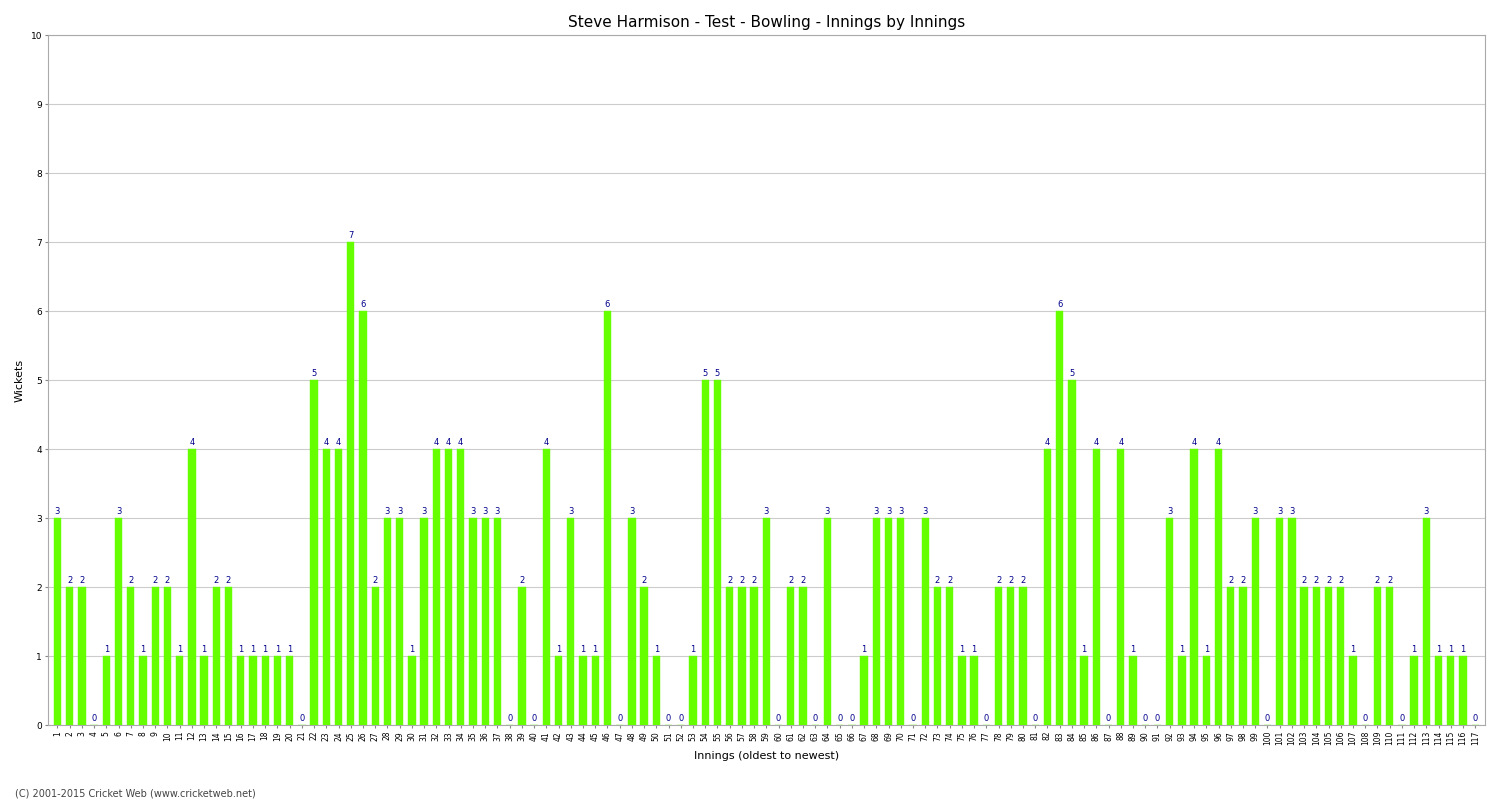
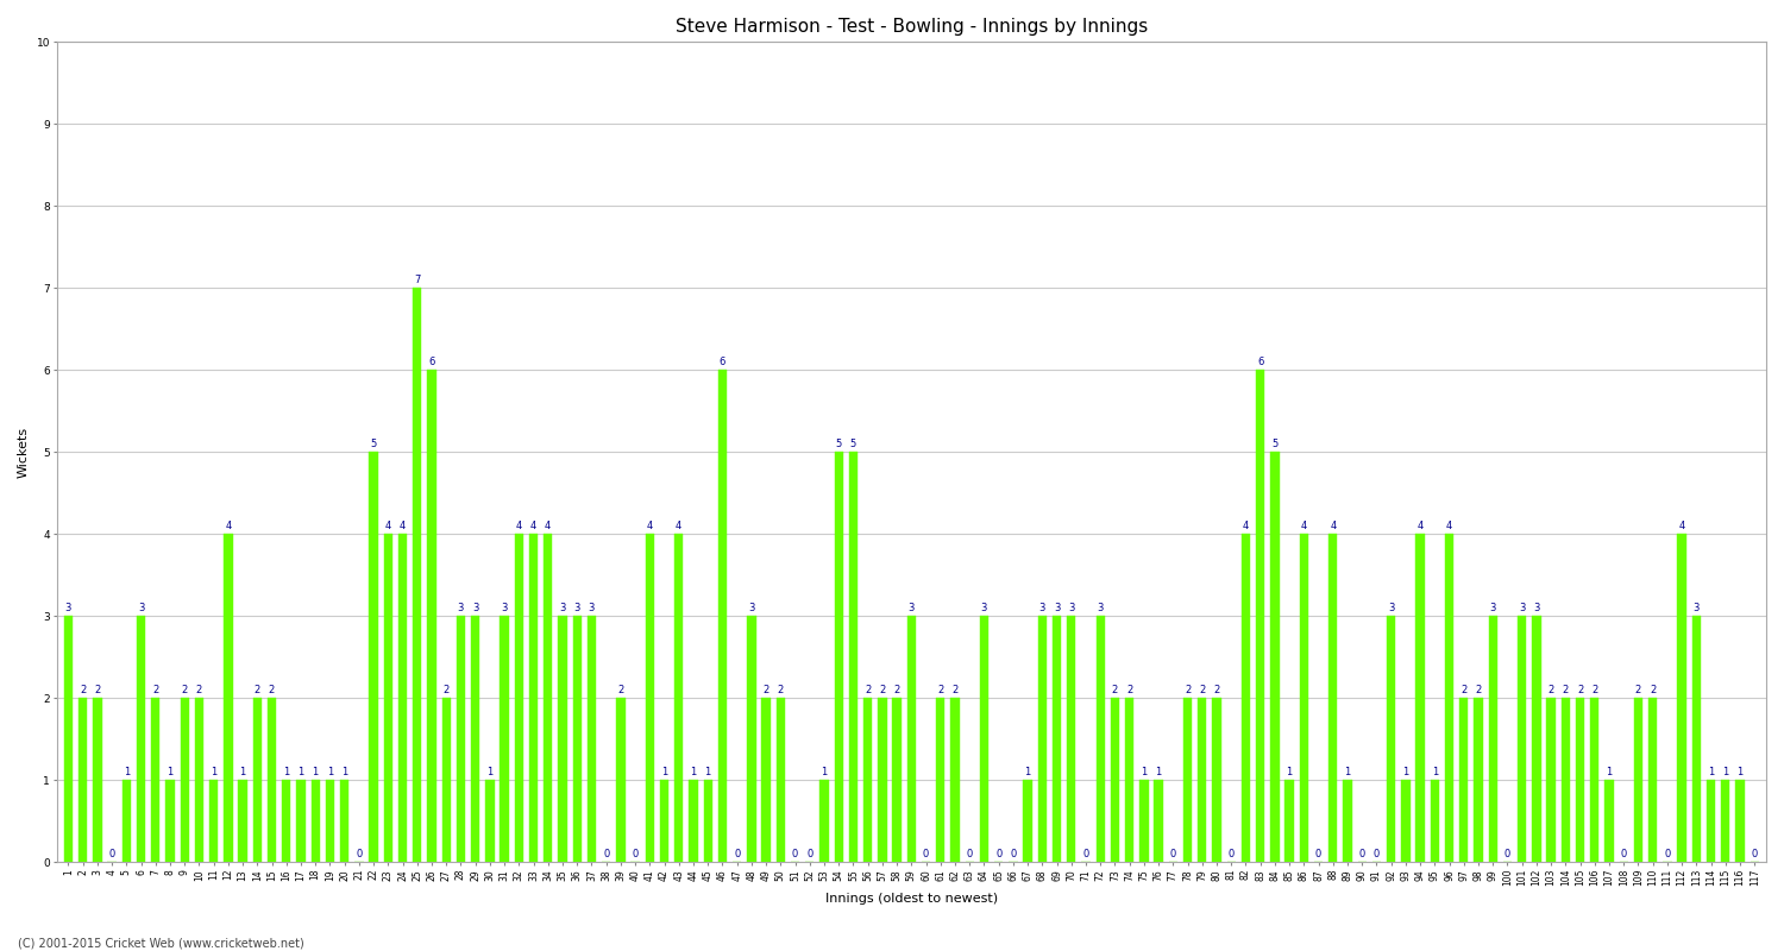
43: 3 -> 4
50: 1 -> 2
112: 1 -> 4
